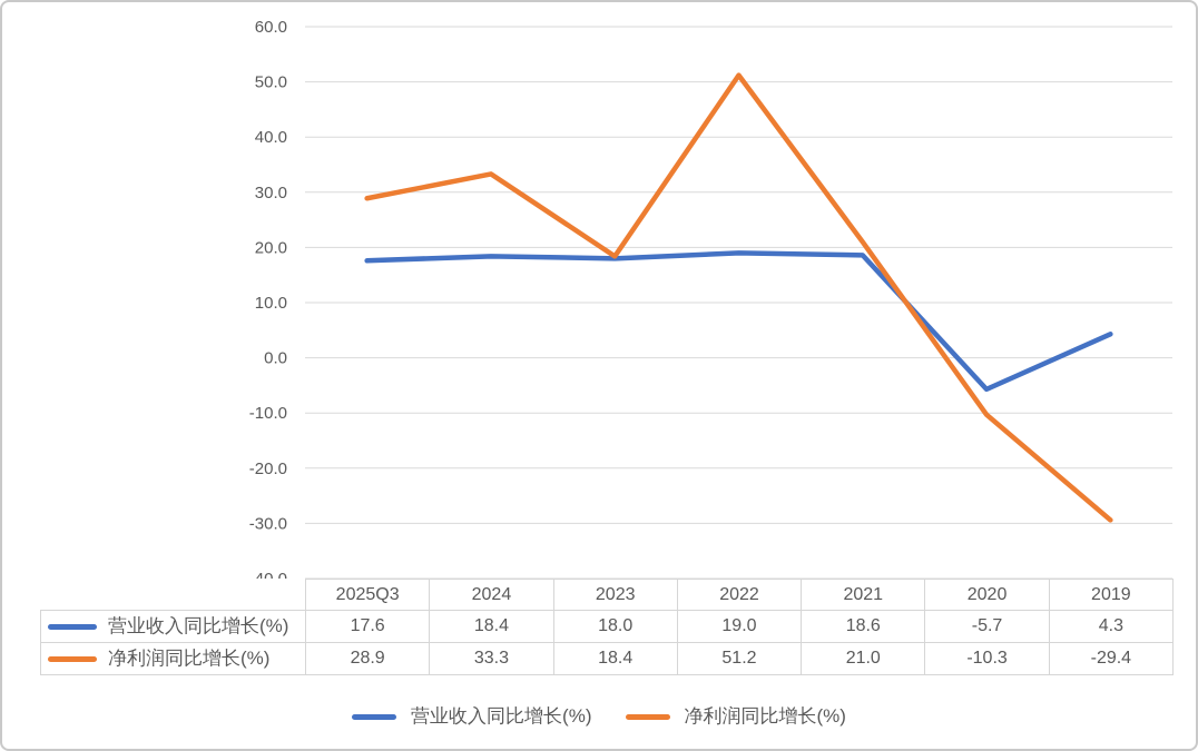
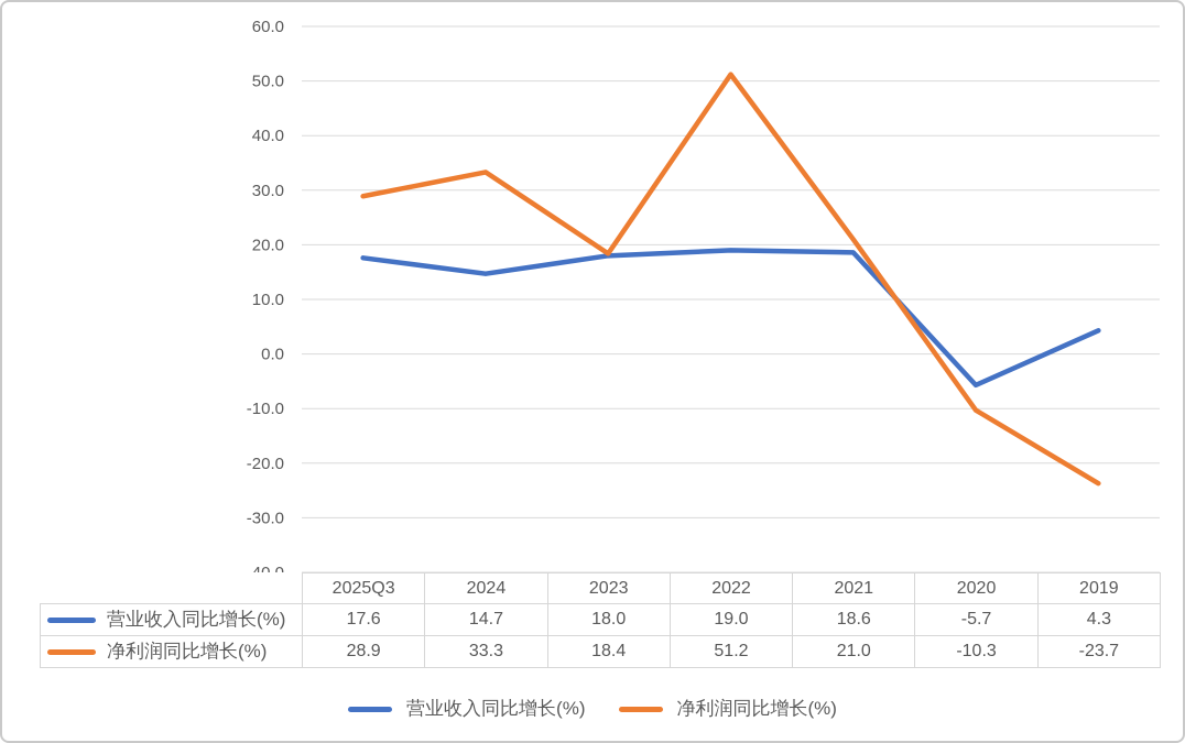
营业收入同比增长(%)/2024: 18.4 -> 14.7
净利润同比增长(%)/2019: -29.4 -> -23.7
